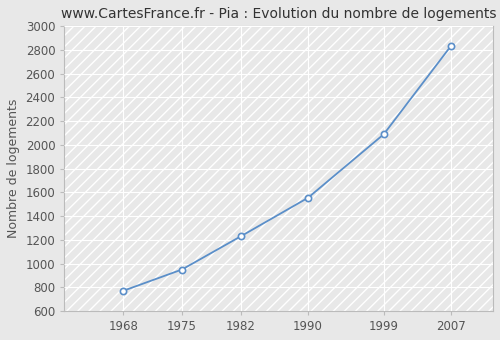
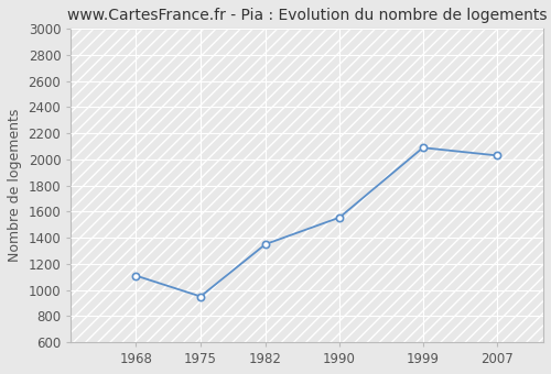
1968: 770 -> 1110
1982: 1230 -> 1350
2007: 2840 -> 2030
